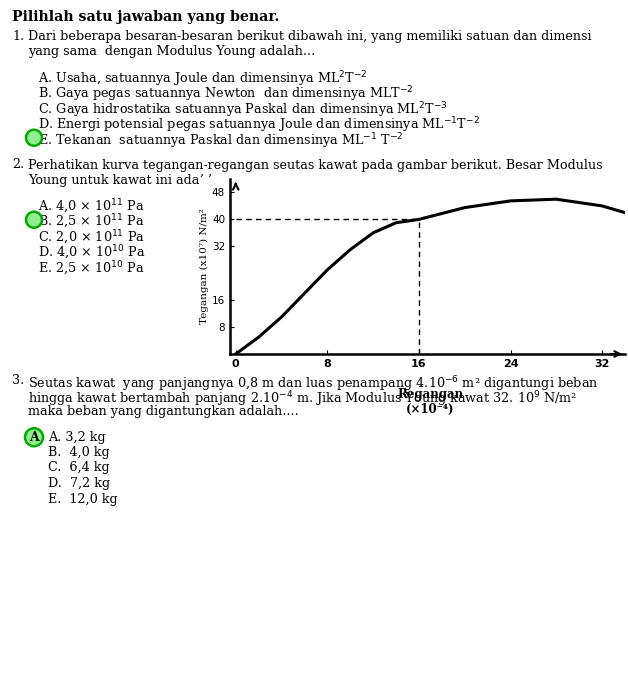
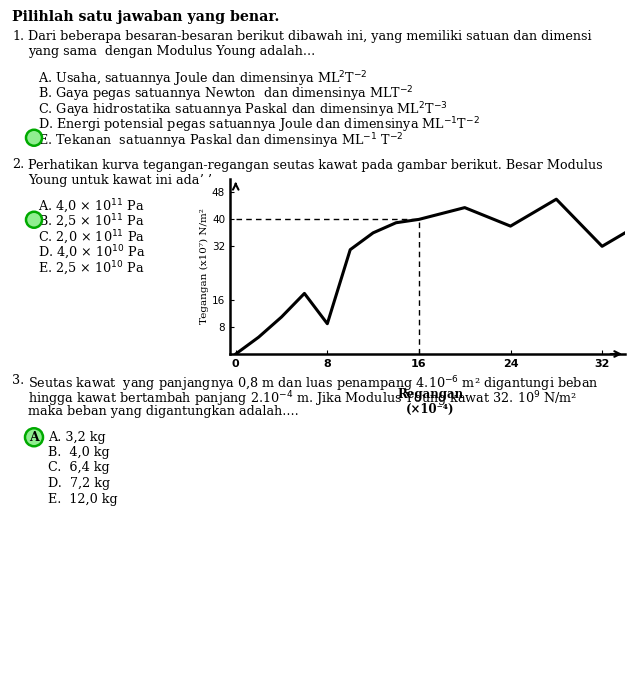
8: 25.0 -> 9.0
24: 45.5 -> 38.0
32: 44.0 -> 32.0
